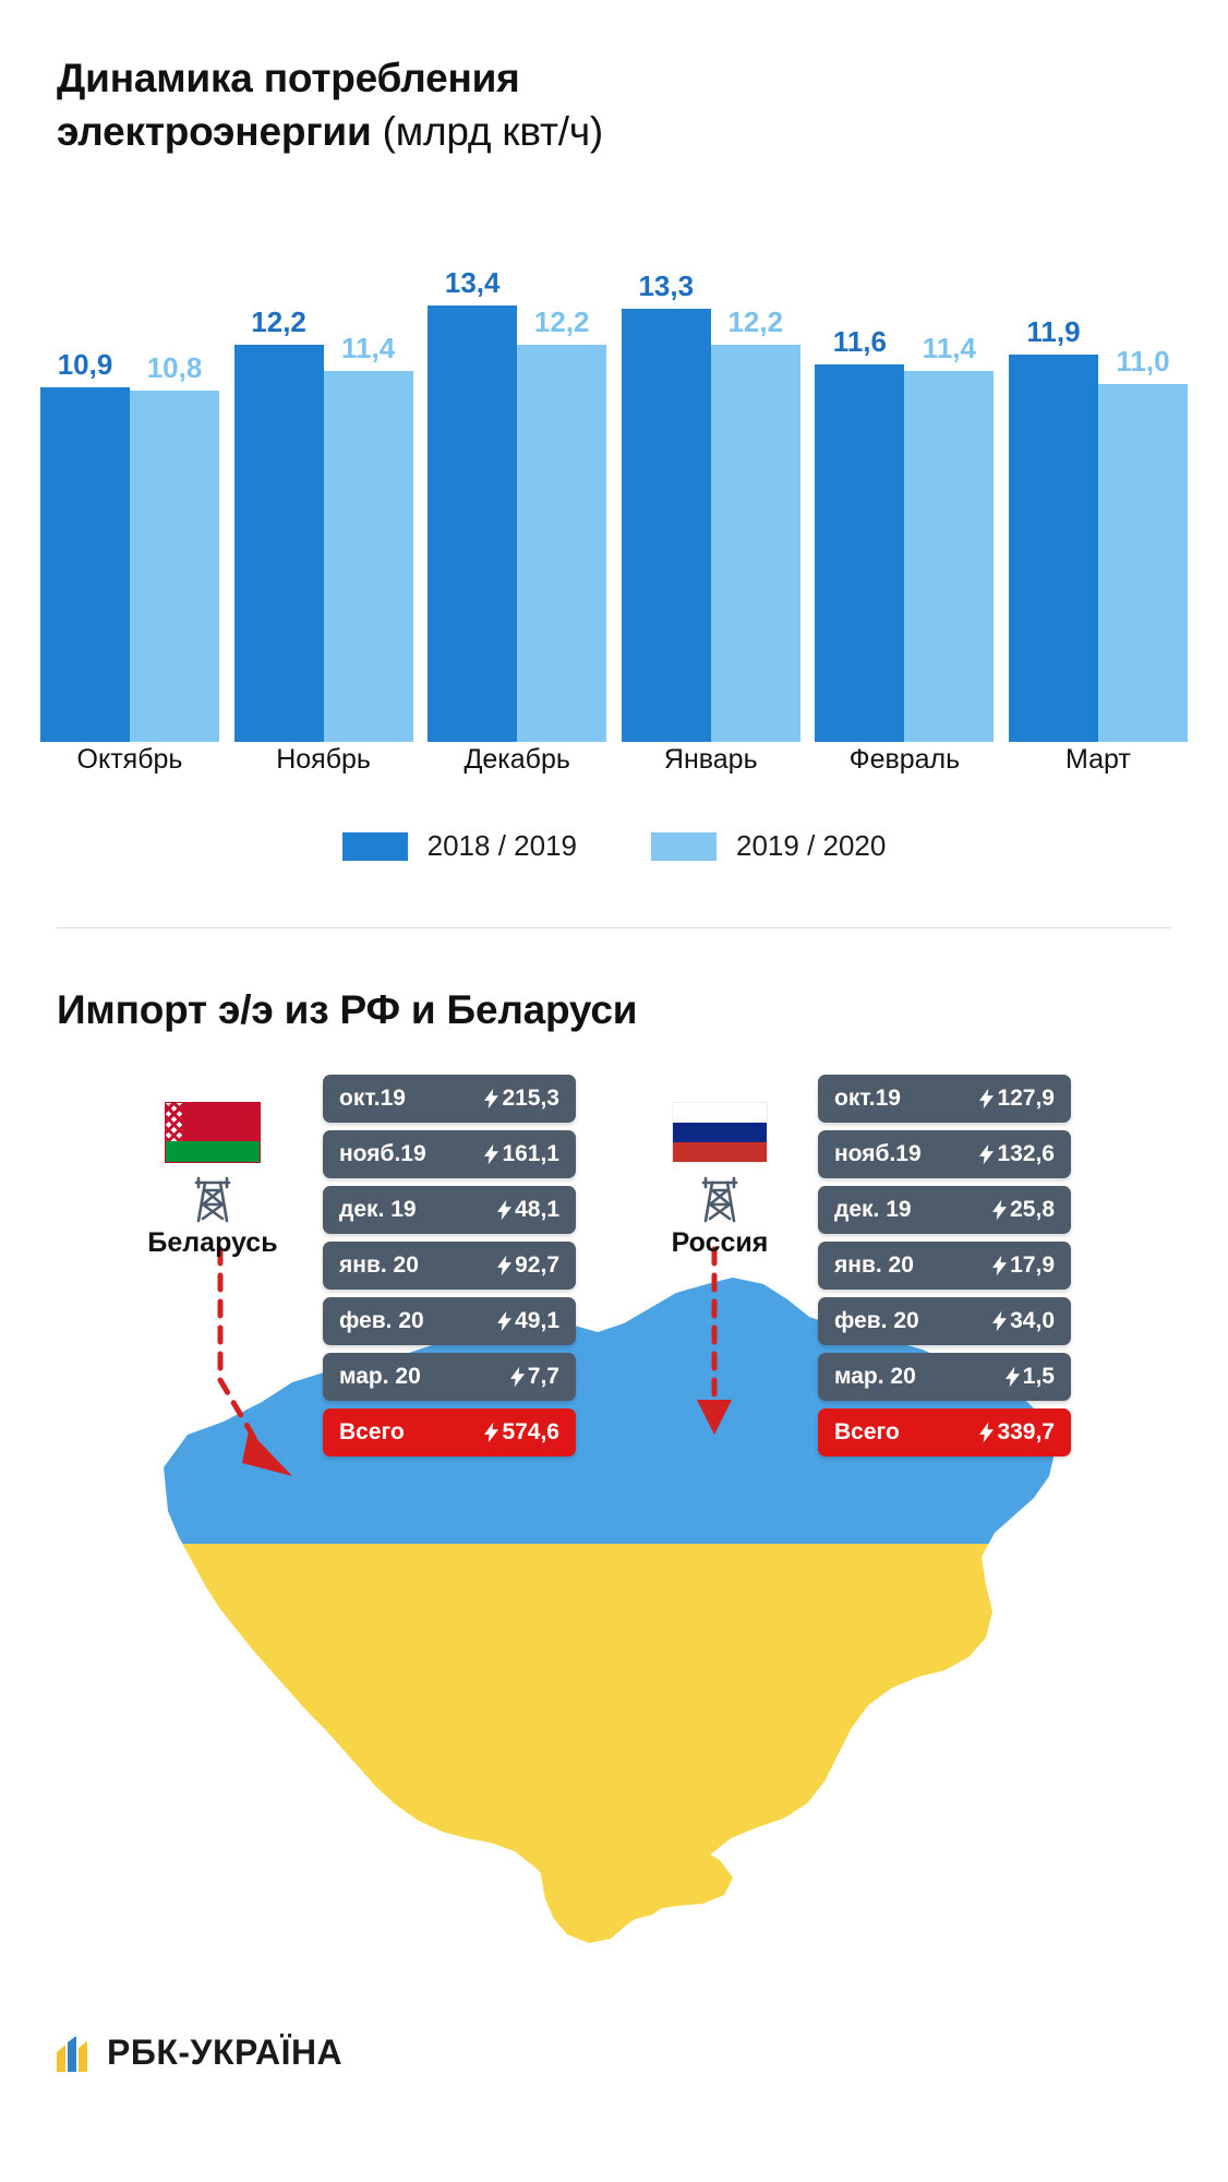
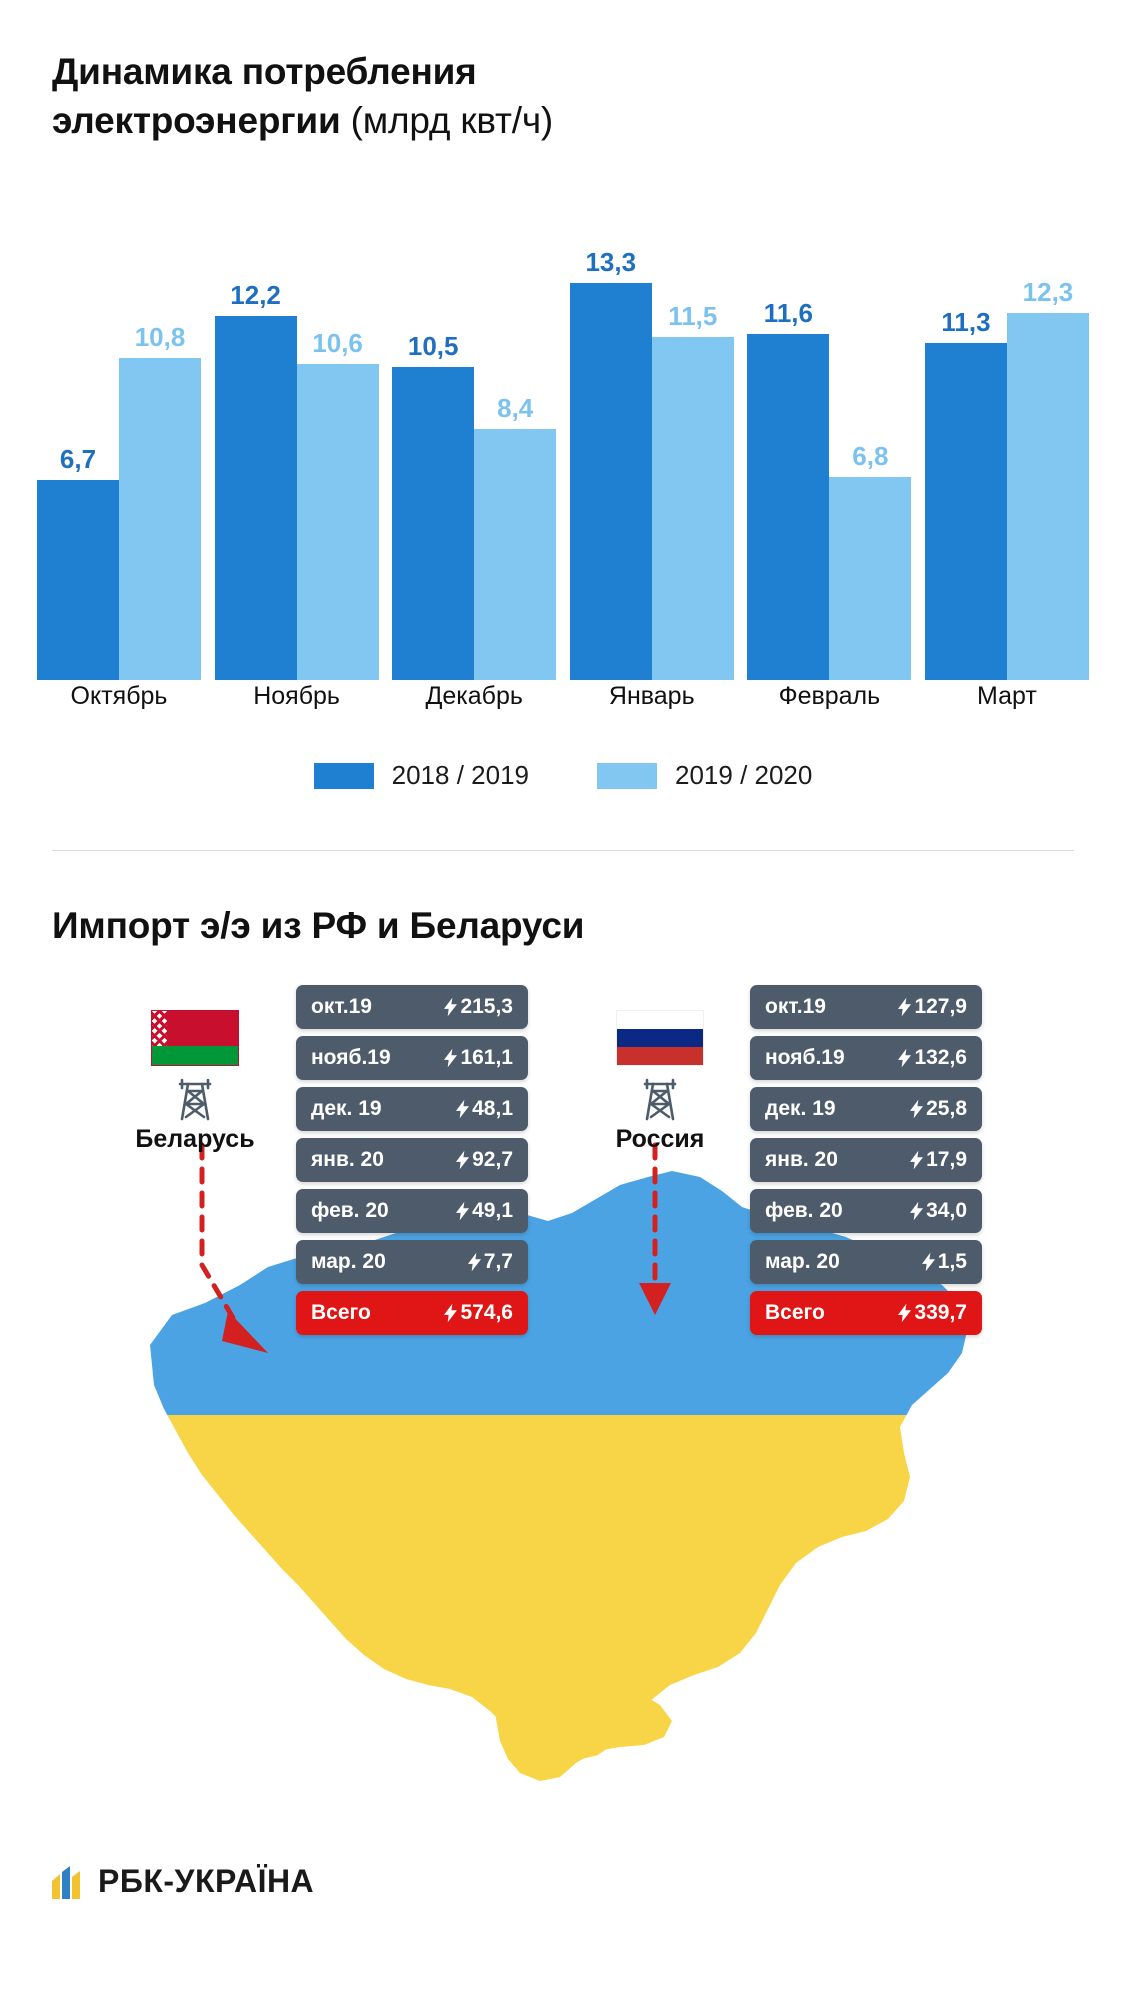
2018 / 2019/Октябрь: 10,9 -> 6,7
2019 / 2020/Ноябрь: 11,4 -> 10,6
2018 / 2019/Декабрь: 13,4 -> 10,5
2019 / 2020/Декабрь: 12,2 -> 8,4
2019 / 2020/Январь: 12,2 -> 11,5
2019 / 2020/Февраль: 11,4 -> 6,8
2018 / 2019/Март: 11,9 -> 11,3
2019 / 2020/Март: 11,0 -> 12,3
